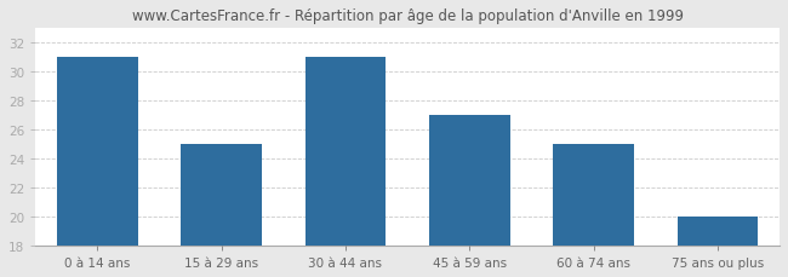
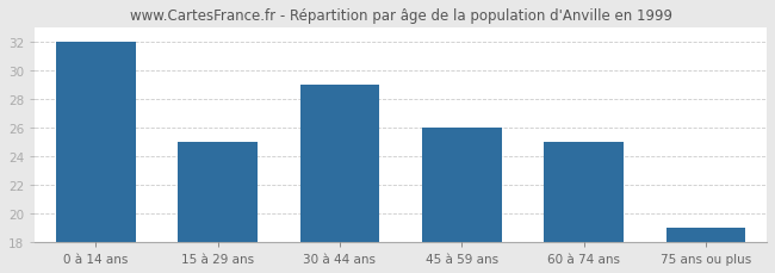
0 à 14 ans: 31 -> 32
30 à 44 ans: 31 -> 29
45 à 59 ans: 27 -> 26
75 ans ou plus: 20 -> 19
